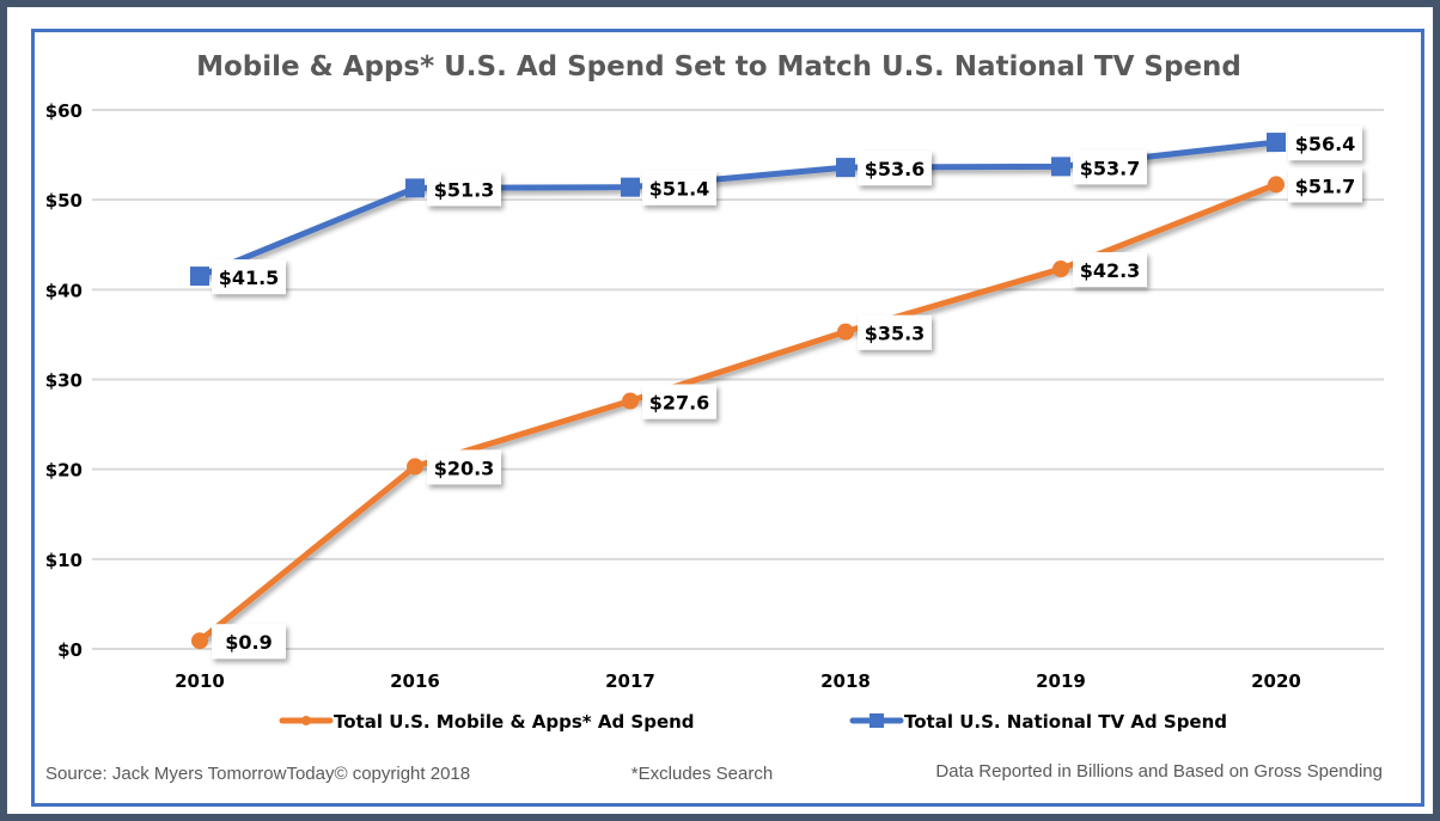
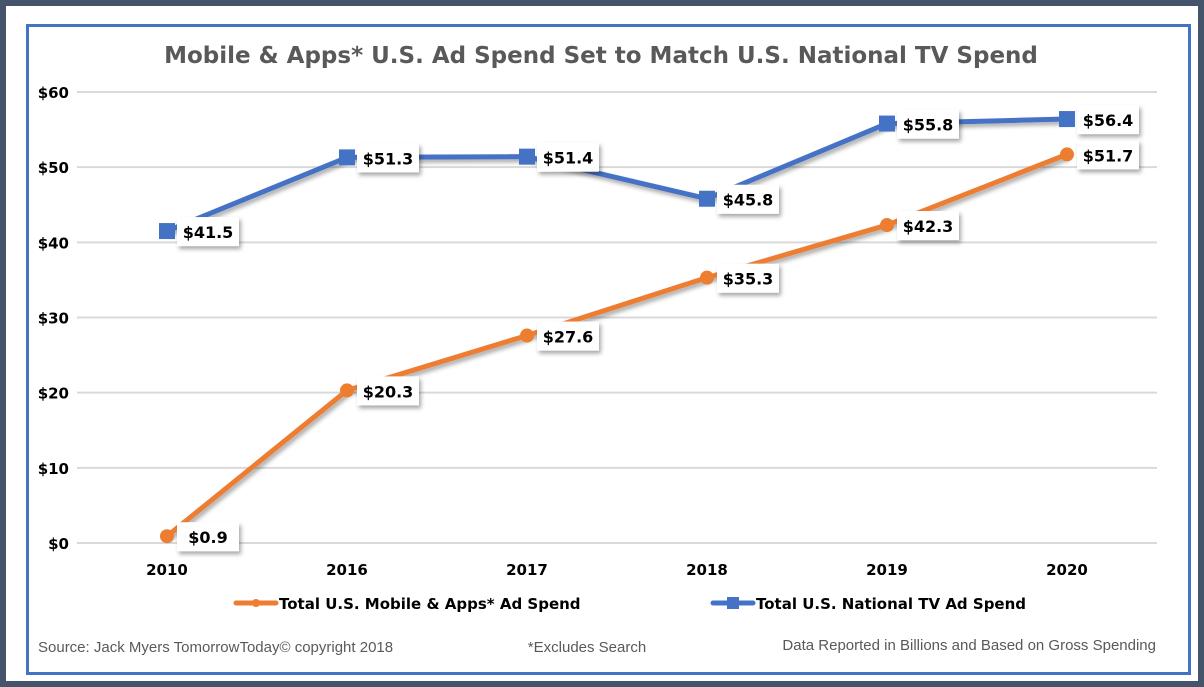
Total U.S. National TV Ad Spend/2018: $53.6 -> $45.8
Total U.S. National TV Ad Spend/2019: $53.7 -> $55.8
